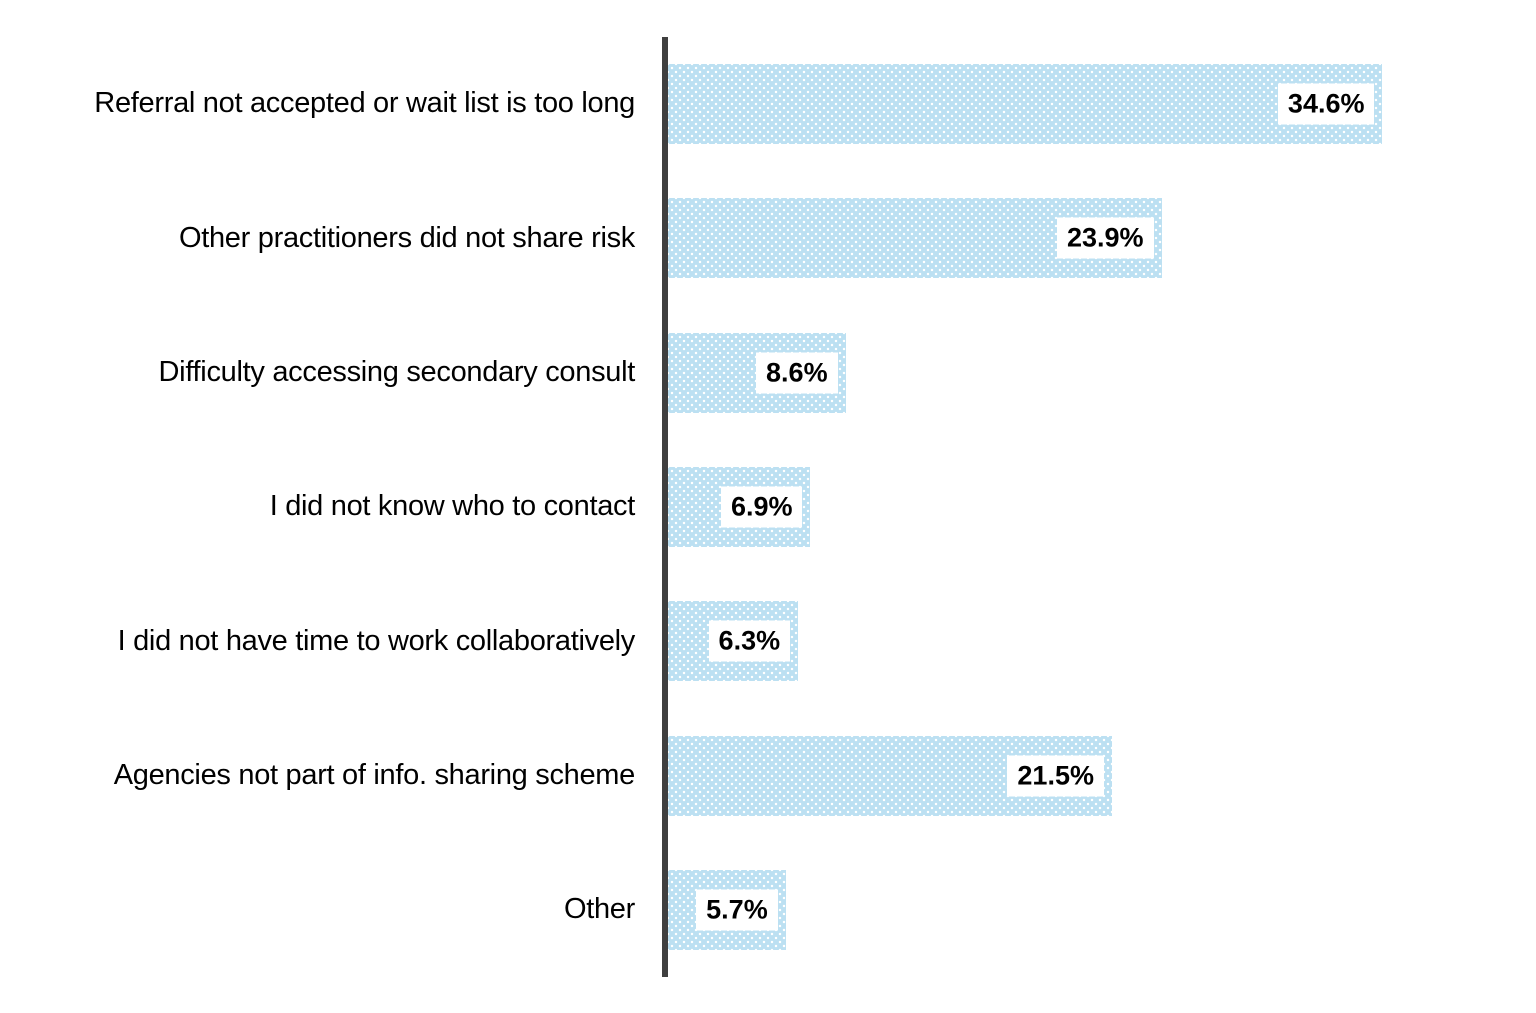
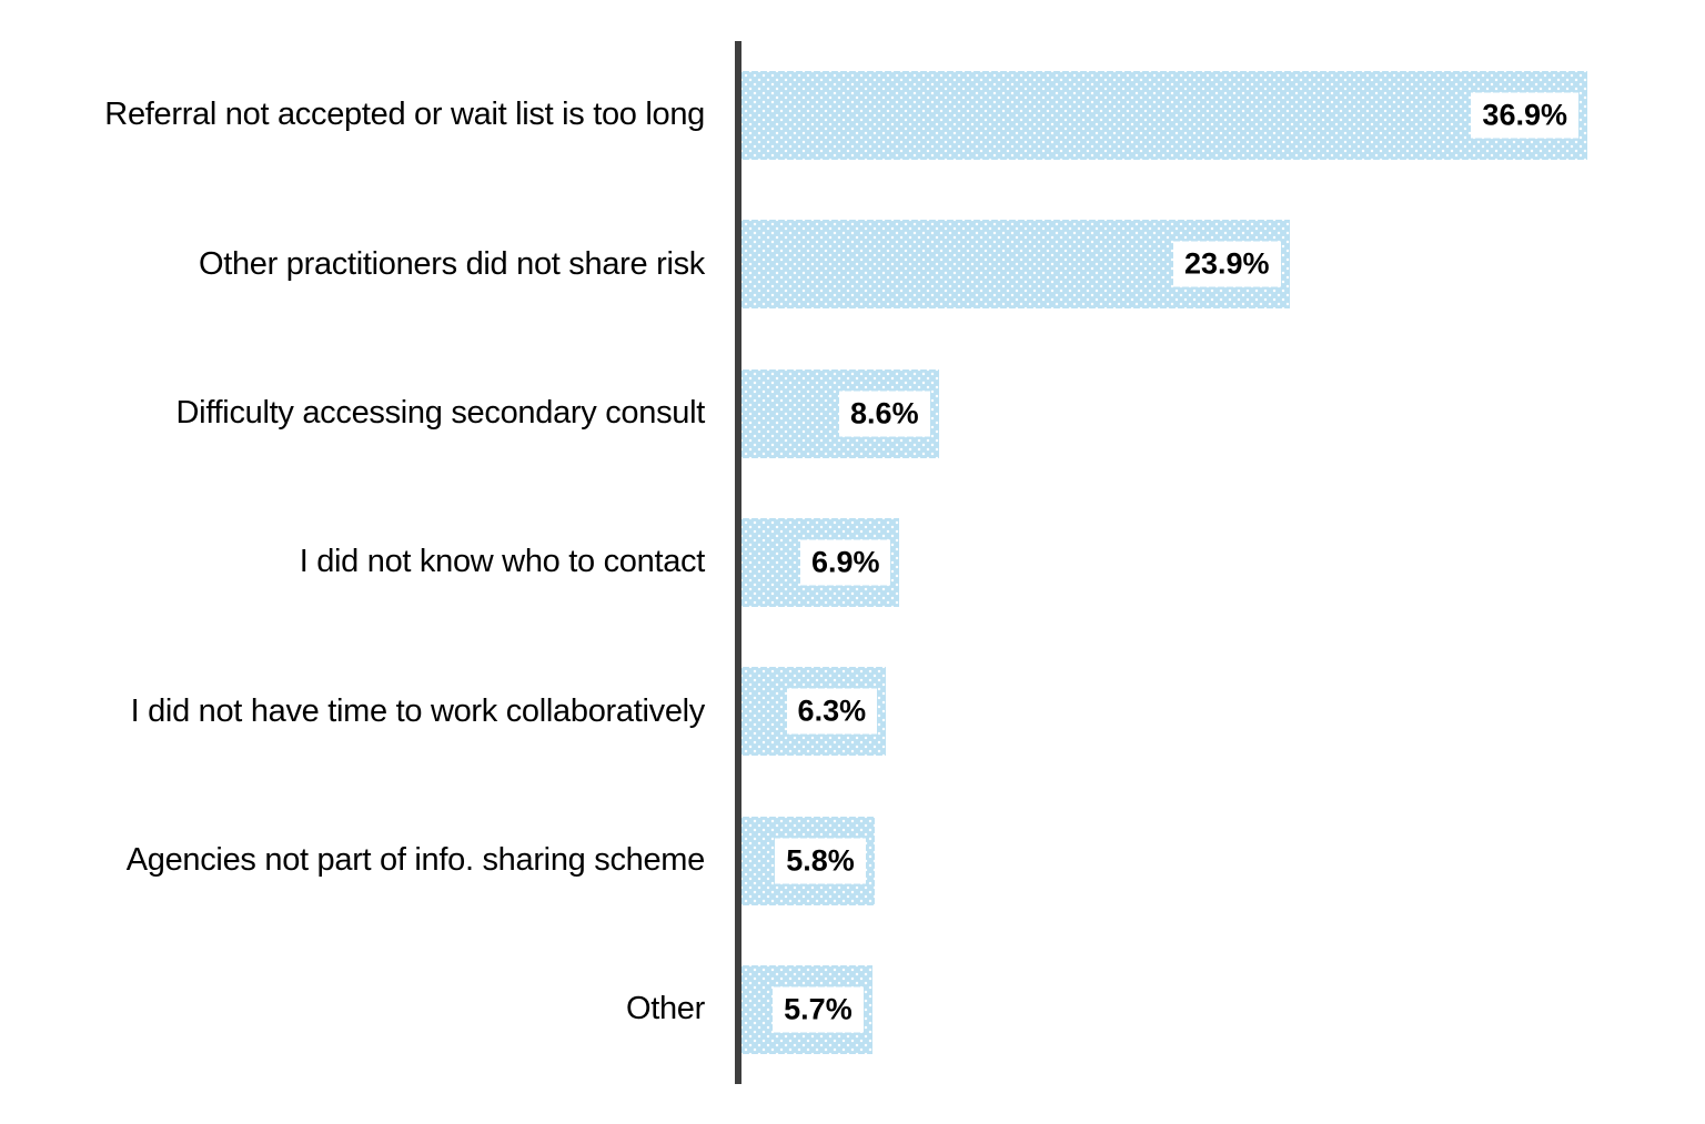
Referral not accepted or wait list is too long: 34.6% -> 36.9%
Agencies not part of info. sharing scheme: 21.5% -> 5.8%
